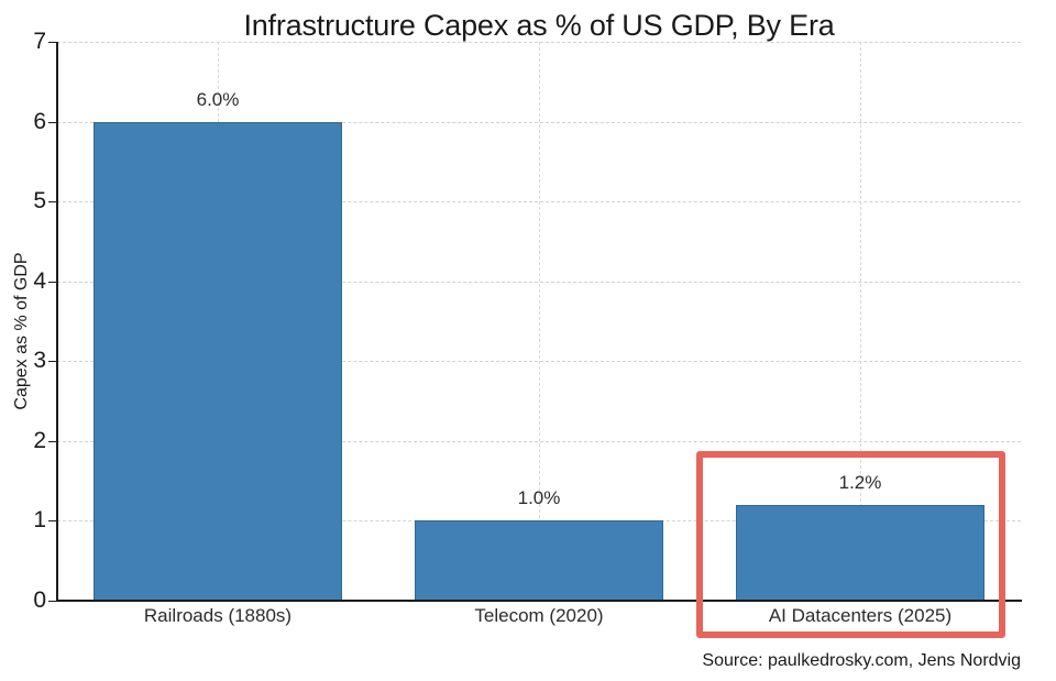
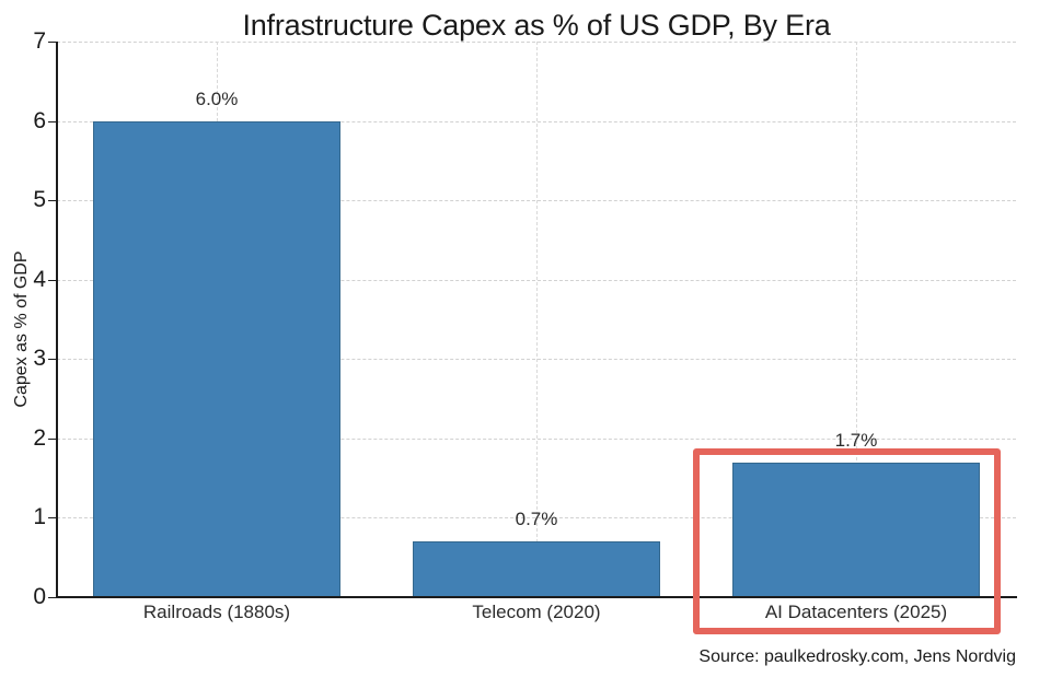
Telecom (2020): 1.0% -> 0.7%
AI Datacenters (2025): 1.2% -> 1.7%
